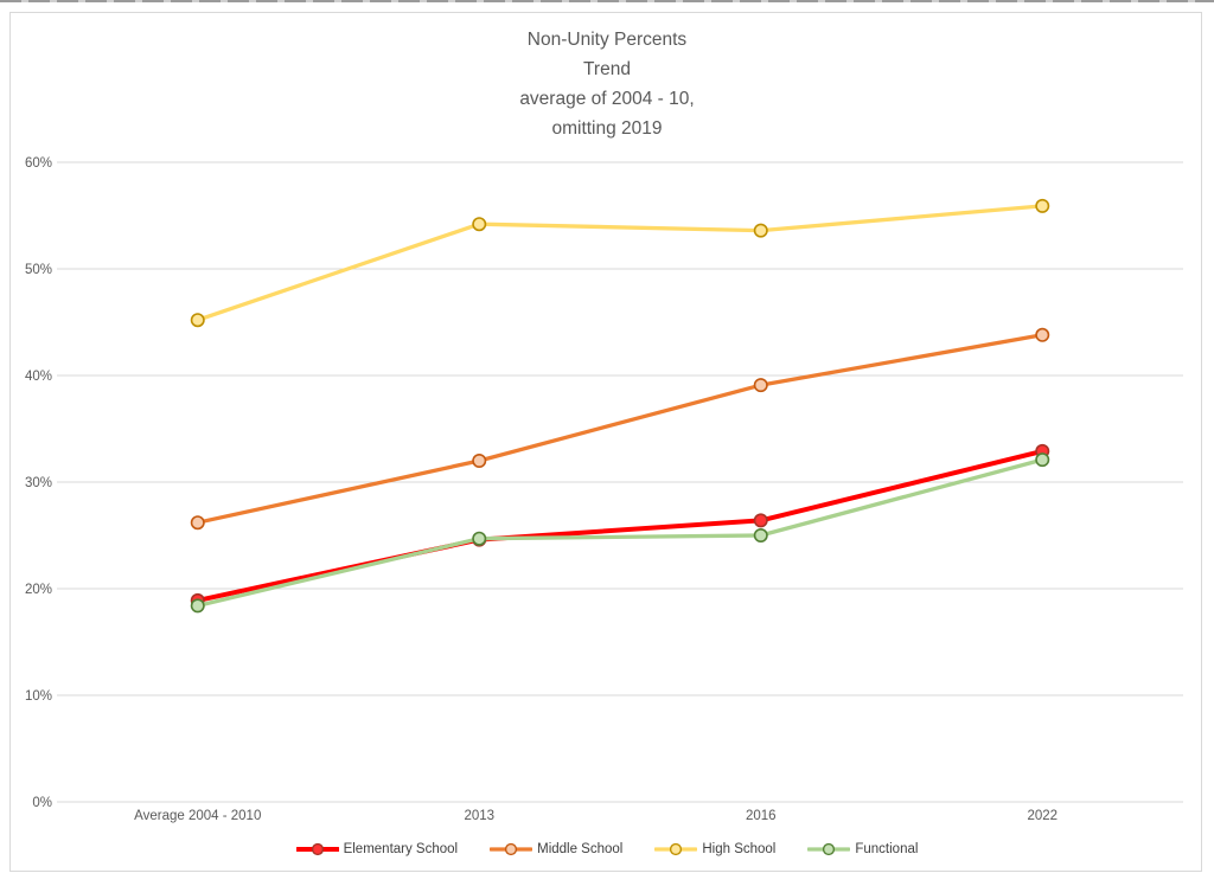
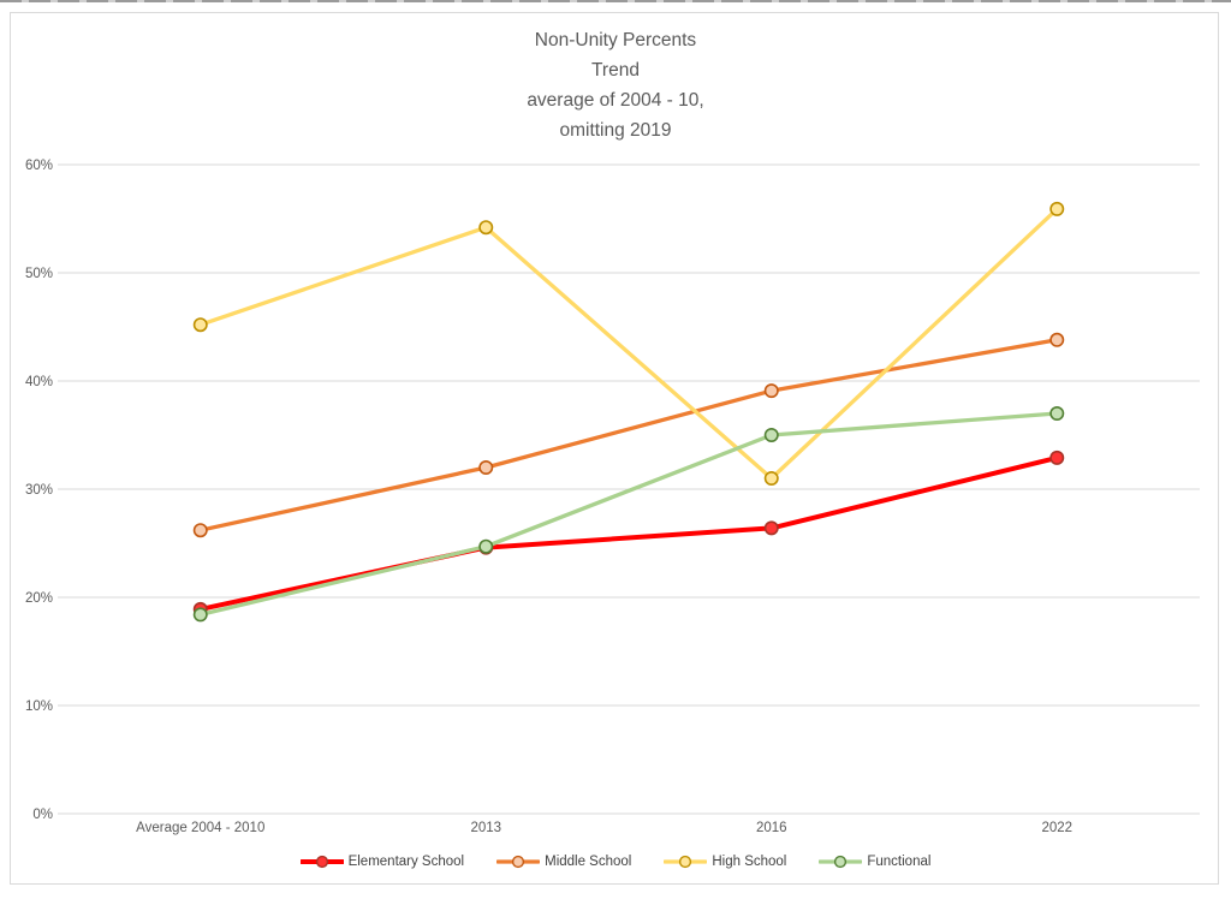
High School/2016: 54% -> 31%
Functional/2016: 25% -> 35%
Functional/2022: 32% -> 37%
